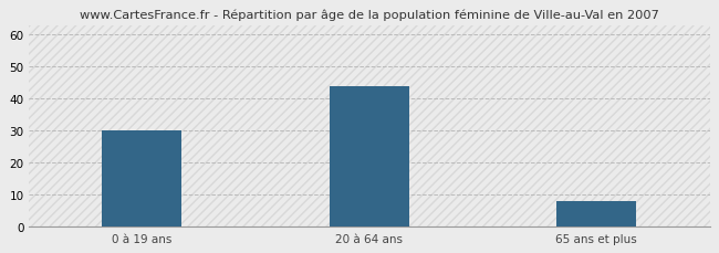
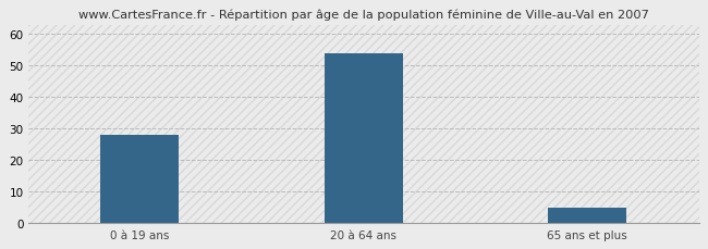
0 à 19 ans: 30 -> 28
20 à 64 ans: 44 -> 54
65 ans et plus: 8 -> 5
